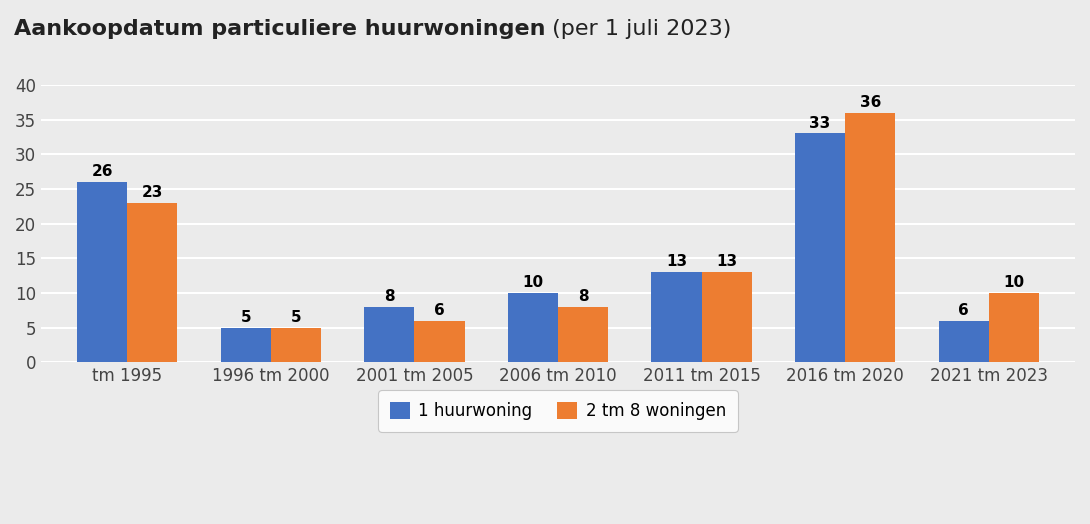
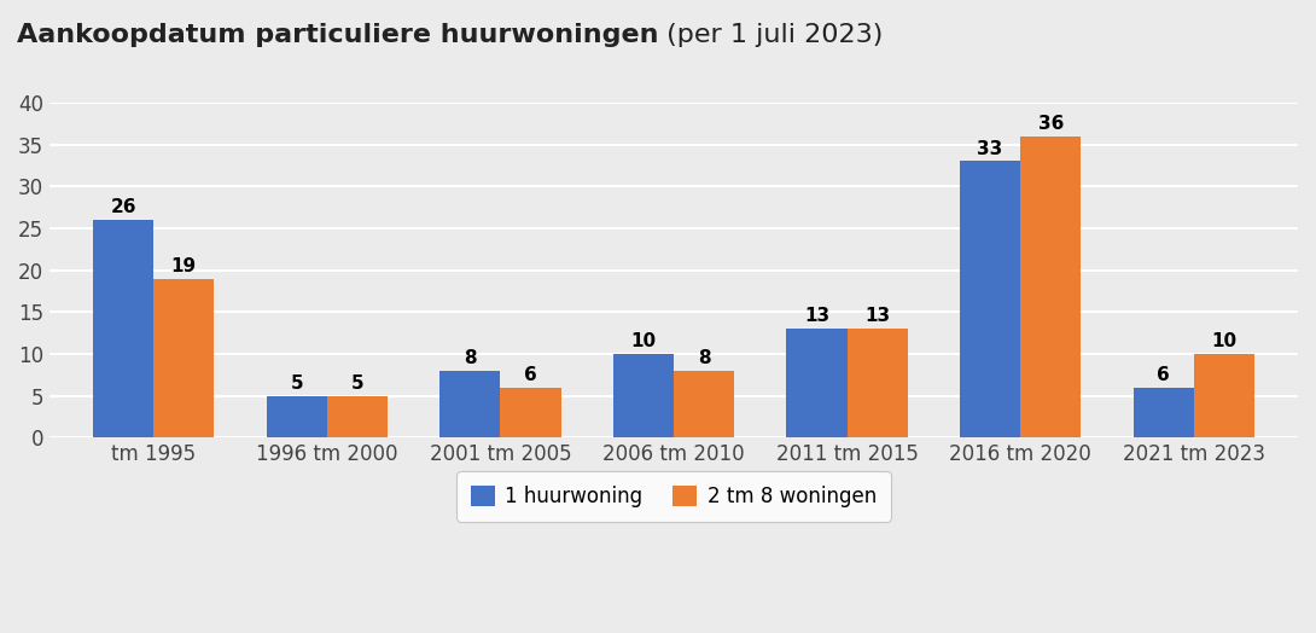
2 tm 8 woningen/tm 1995: 23 -> 19
